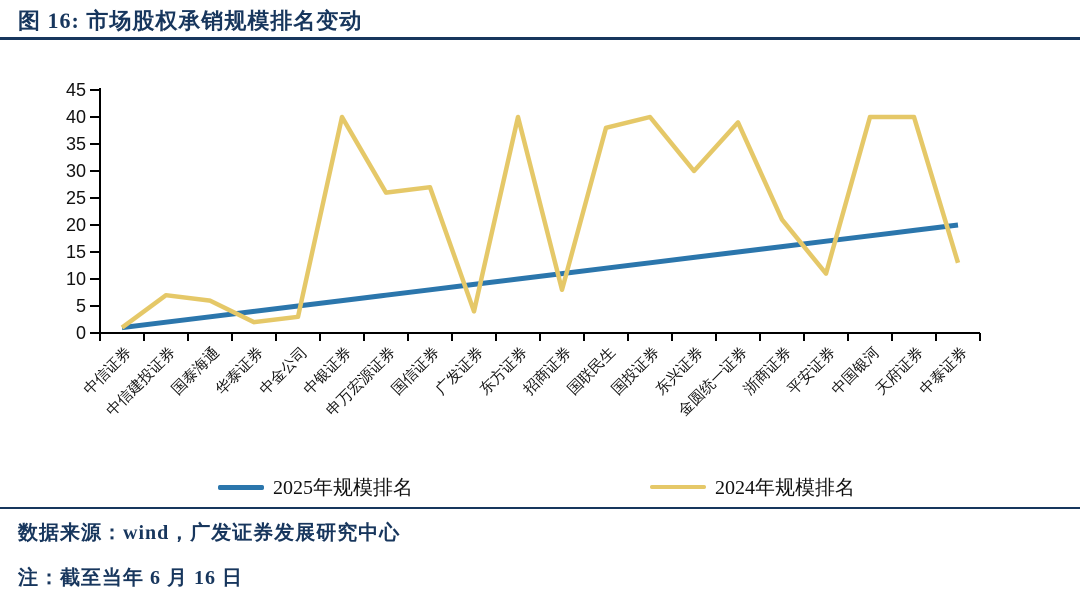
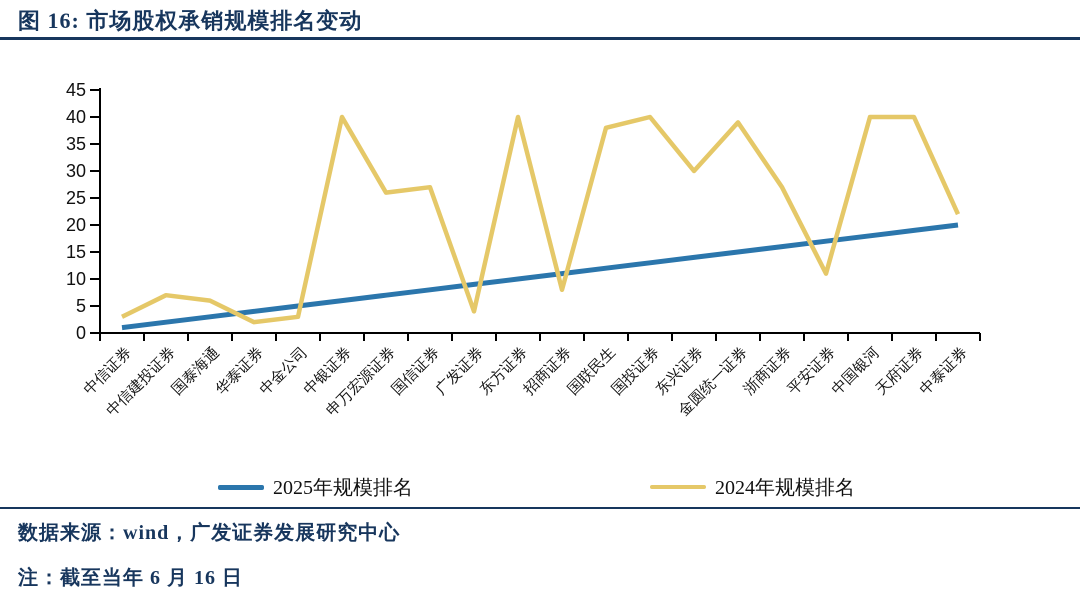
2024年规模排名/中信证券: 1 -> 3
2024年规模排名/浙商证券: 21 -> 27
2024年规模排名/中泰证券: 13 -> 22
